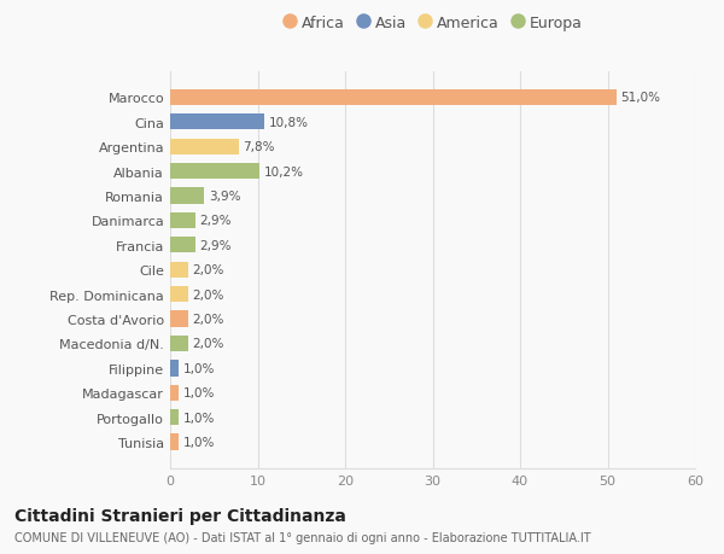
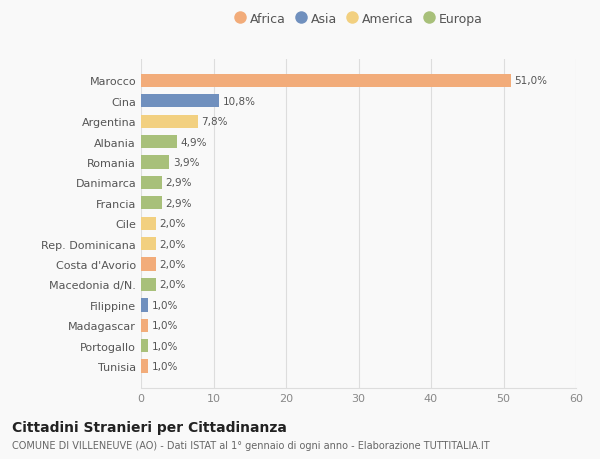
Albania: 10,2% -> 4,9%
